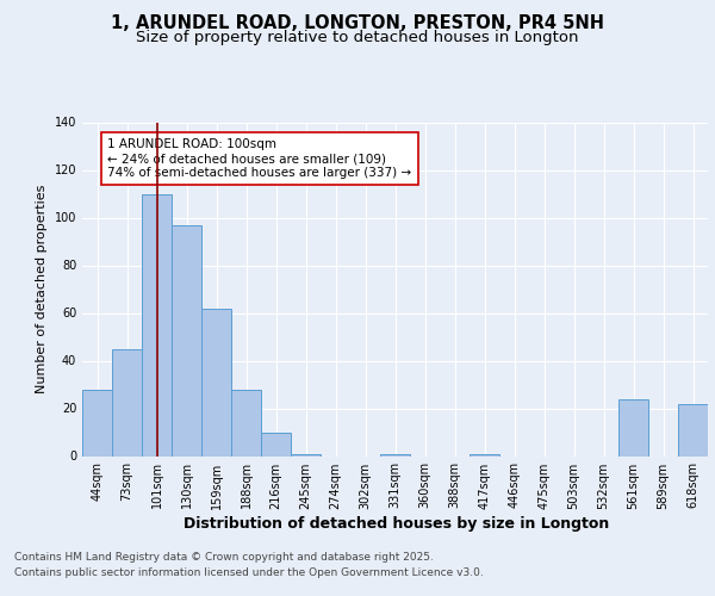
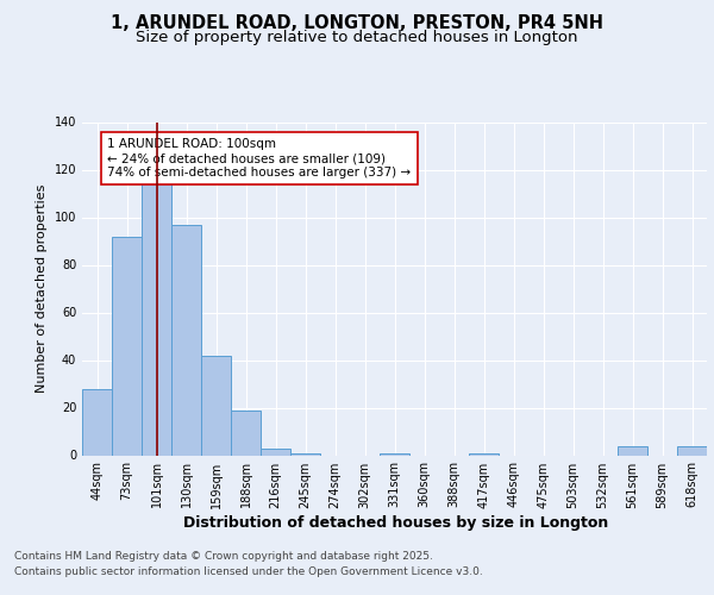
73sqm: 45 -> 92
101sqm: 110 -> 115
159sqm: 62 -> 42
188sqm: 28 -> 19
216sqm: 10 -> 3
561sqm: 24 -> 4
618sqm: 22 -> 4
